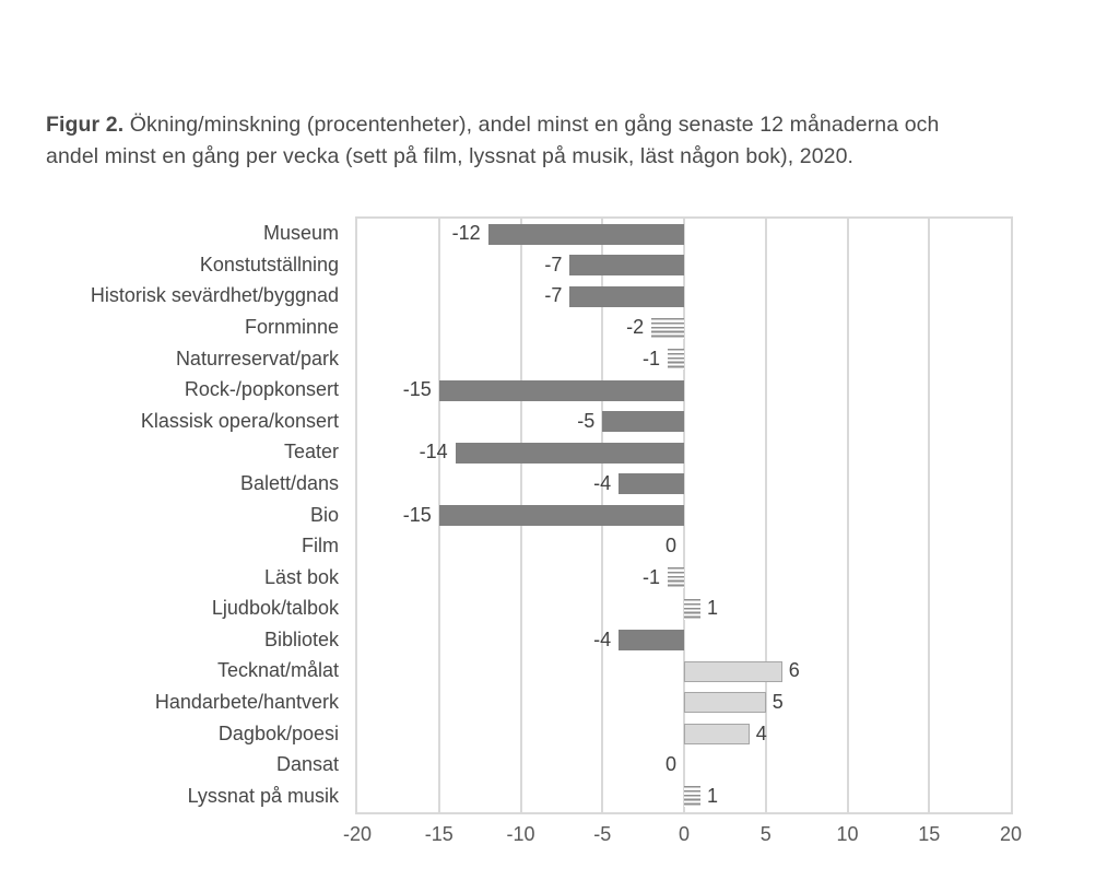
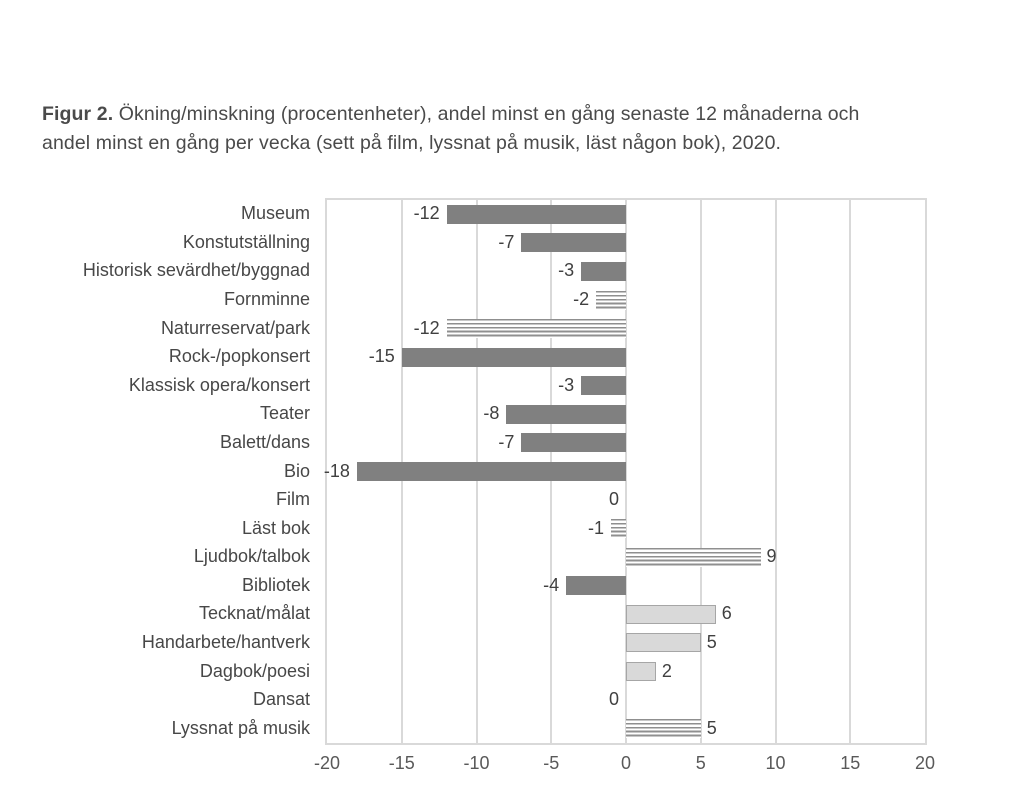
Historisk sevärdhet/byggnad: -7 -> -3
Naturreservat/park: -1 -> -12
Klassisk opera/konsert: -5 -> -3
Teater: -14 -> -8
Balett/dans: -4 -> -7
Bio: -15 -> -18
Ljudbok/talbok: 1 -> 9
Dagbok/poesi: 4 -> 2
Lyssnat på musik: 1 -> 5
